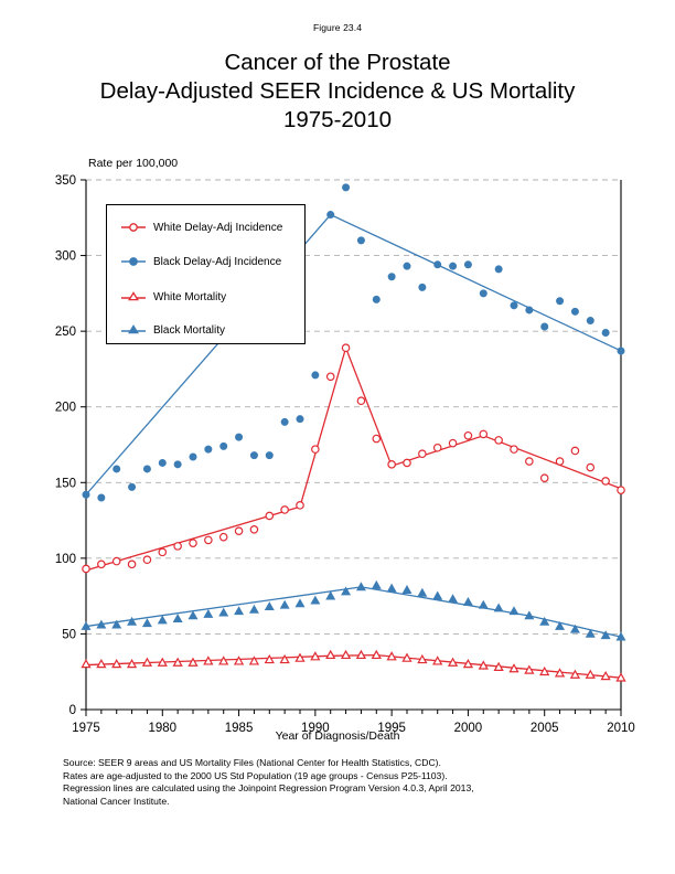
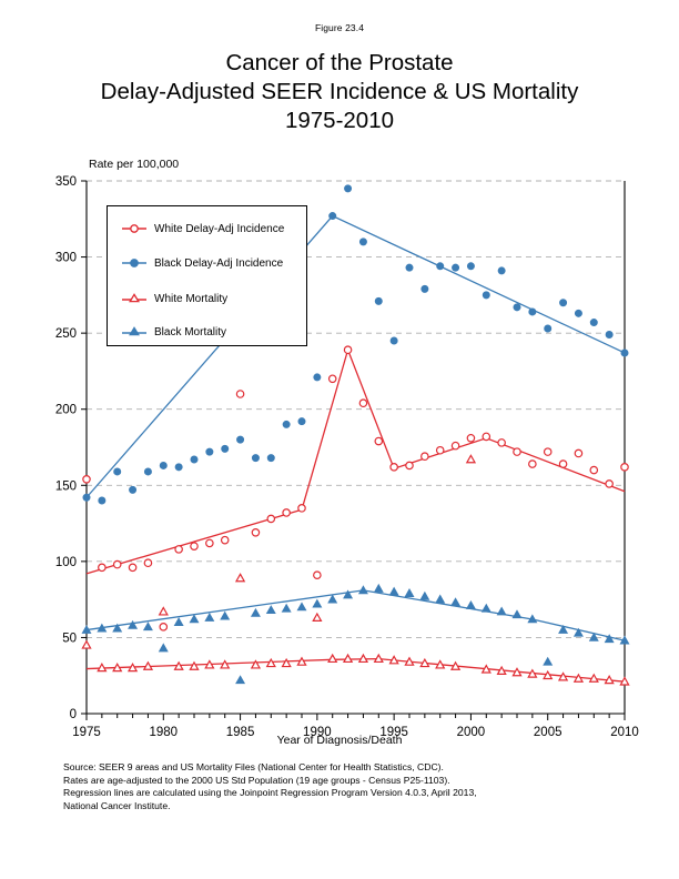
White Delay-Adj Incidence/1975: 93 -> 154
White Mortality/1975: 30 -> 45
White Delay-Adj Incidence/1980: 104 -> 57
White Mortality/1980: 31 -> 67
Black Mortality/1980: 59 -> 43
White Delay-Adj Incidence/1985: 118 -> 210
White Mortality/1985: 32 -> 89
Black Mortality/1985: 65 -> 22
White Delay-Adj Incidence/1990: 172 -> 91
White Mortality/1990: 35 -> 63
Black Delay-Adj Incidence/1995: 286 -> 245
White Mortality/2000: 30 -> 167
White Delay-Adj Incidence/2005: 153 -> 172
Black Mortality/2005: 58 -> 34
White Delay-Adj Incidence/2010: 145 -> 162
